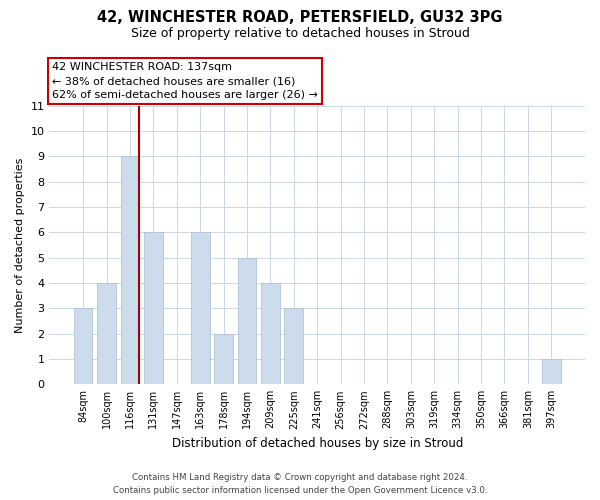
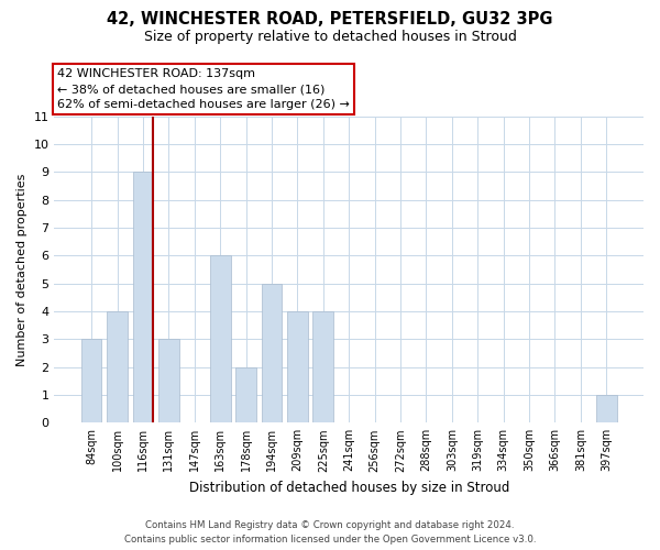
131sqm: 6 -> 3
225sqm: 3 -> 4
